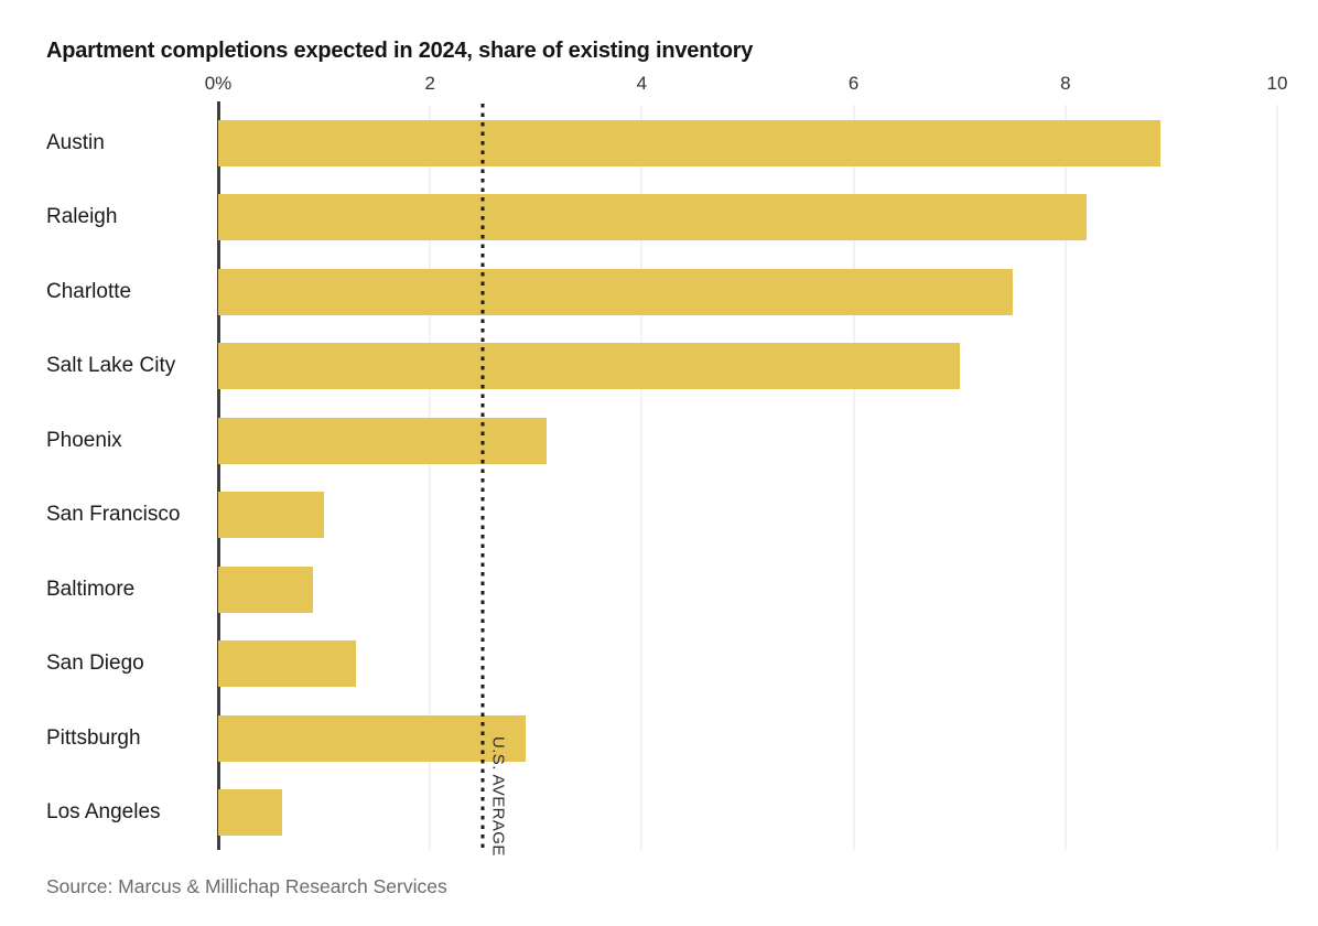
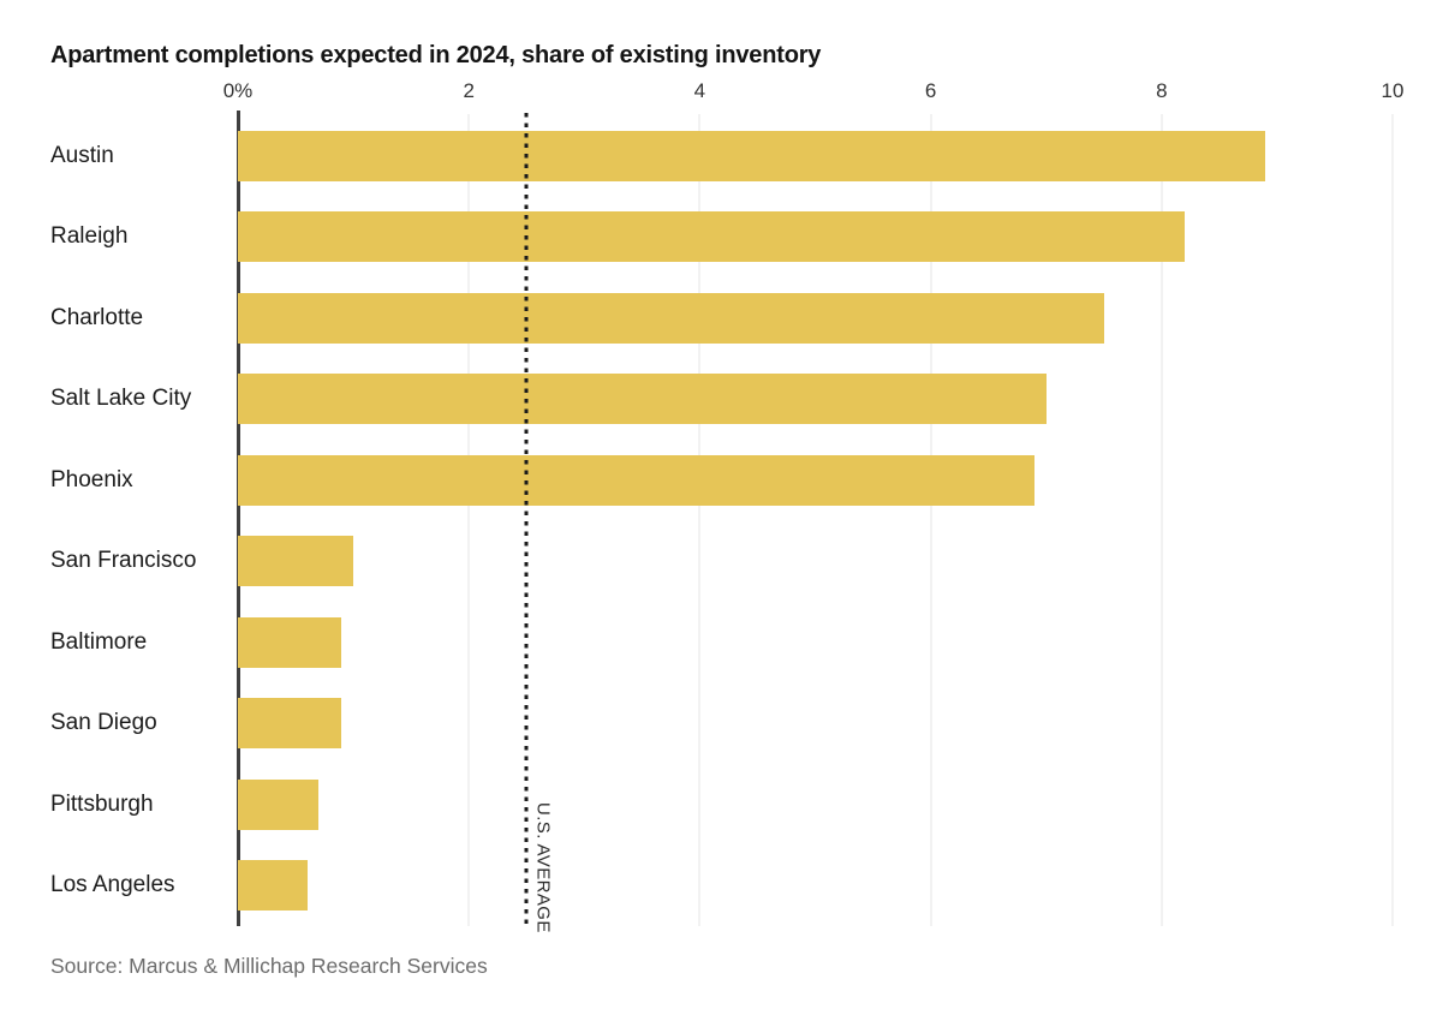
Phoenix: 3.1 -> 6.9
San Diego: 1.3 -> 0.9
Pittsburgh: 2.9 -> 0.7
